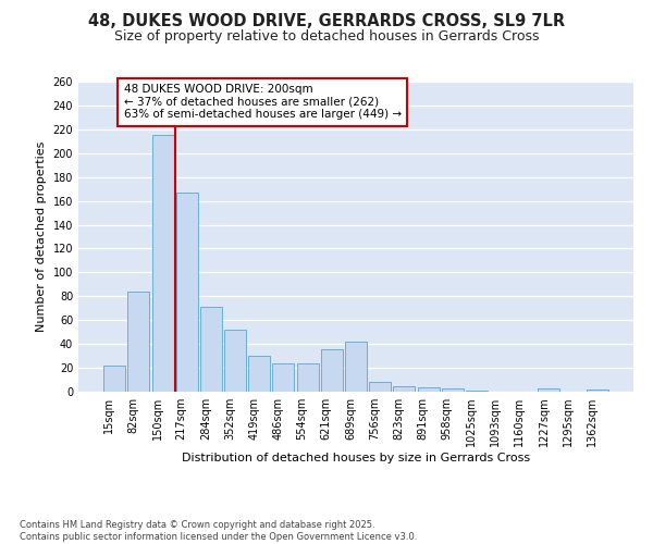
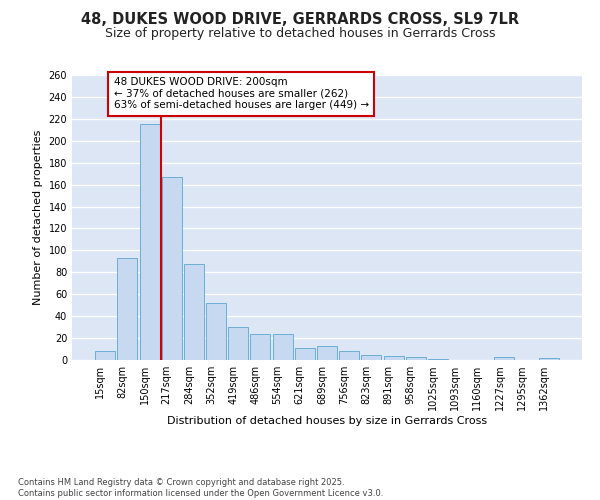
15sqm: 22 -> 8
82sqm: 84 -> 93
284sqm: 71 -> 88
621sqm: 36 -> 11
689sqm: 42 -> 13
